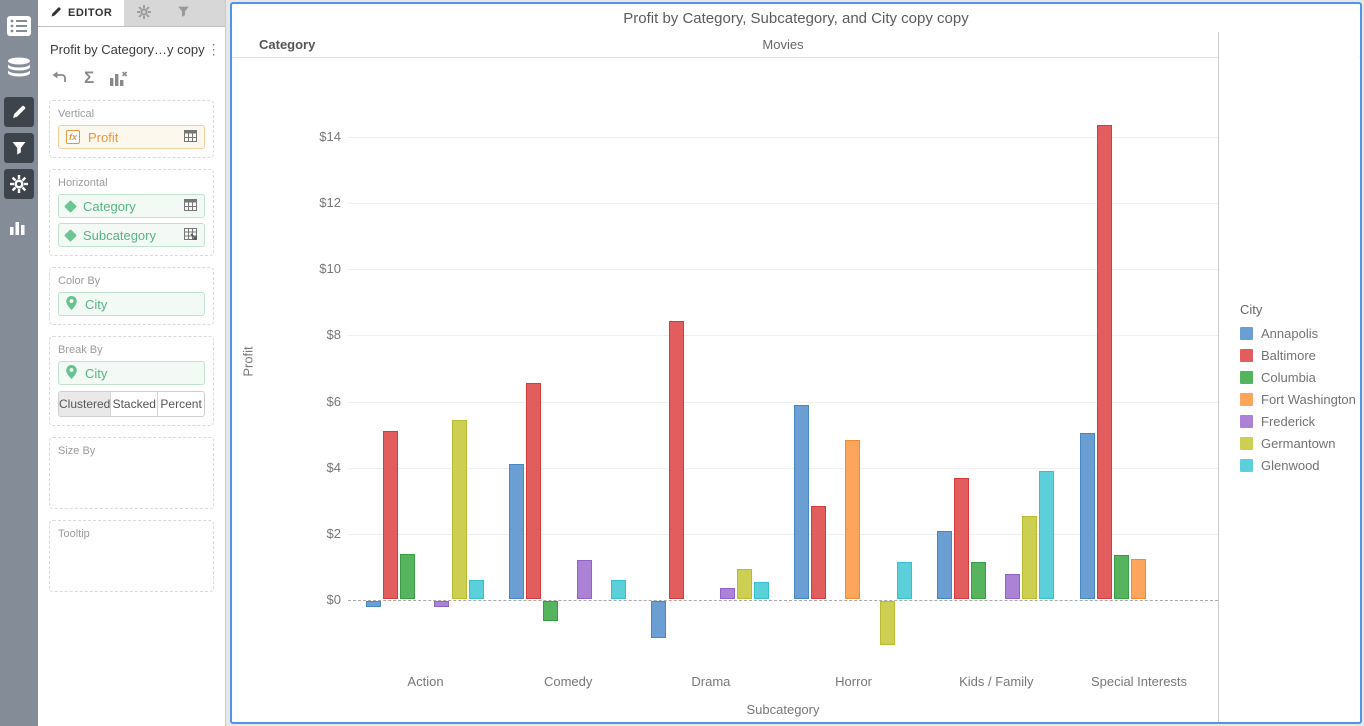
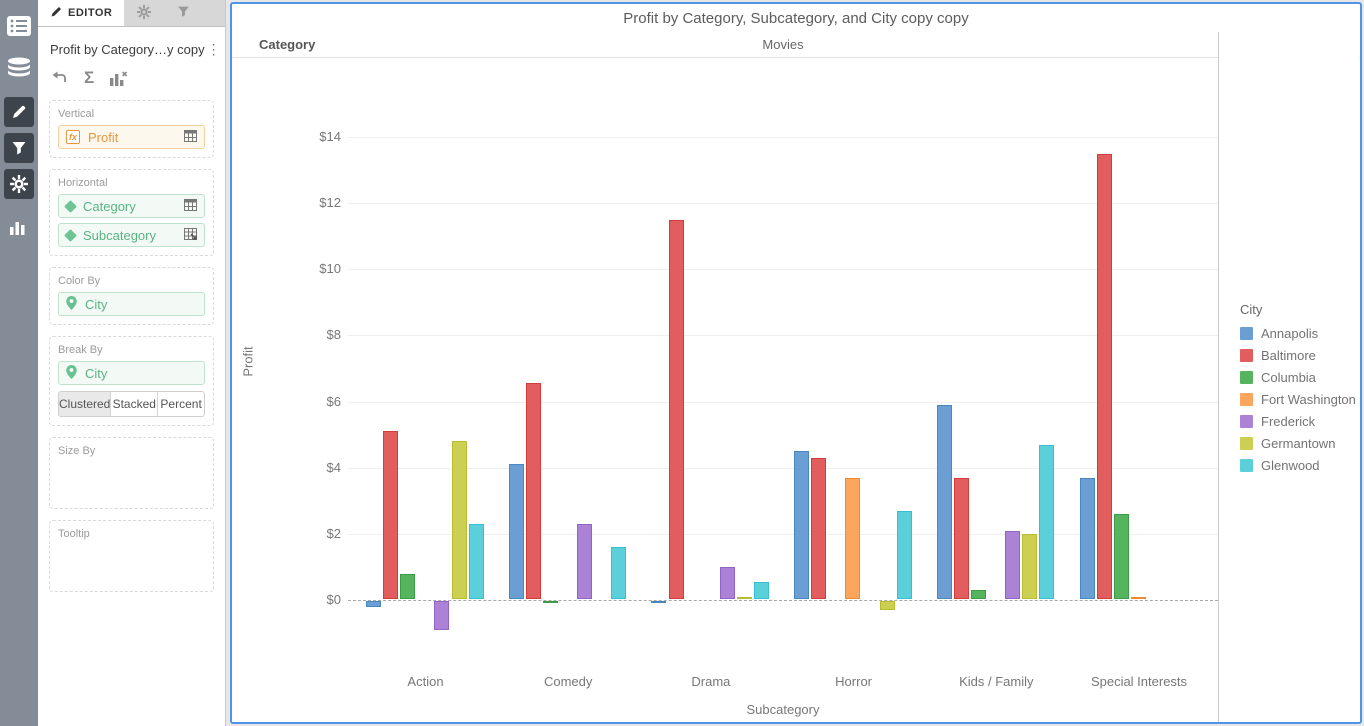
Columbia/Action: $1.4 -> $0.8
Frederick/Action: -$0.2 -> -$0.9
Germantown/Action: $5.5 -> $4.8
Glenwood/Action: $0.6 -> $2.3
Columbia/Comedy: -$0.7 -> -$0.1
Frederick/Comedy: $1.2 -> $2.3
Glenwood/Comedy: $0.6 -> $1.6
Annapolis/Drama: -$1.1 -> -$0.1
Baltimore/Drama: $8.4 -> $11.5
Frederick/Drama: $0.3 -> $1.0
Germantown/Drama: $0.9 -> $0.1
Annapolis/Horror: $5.9 -> $4.5
Baltimore/Horror: $2.9 -> $4.3
Fort Washington/Horror: $4.8 -> $3.7
Germantown/Horror: -$1.4 -> -$0.3
Glenwood/Horror: $1.1 -> $2.7
Annapolis/Kids / Family: $2.1 -> $5.9
Columbia/Kids / Family: $1.1 -> $0.3
Frederick/Kids / Family: $0.8 -> $2.1
Germantown/Kids / Family: $2.5 -> $2.0
Glenwood/Kids / Family: $3.9 -> $4.7
Annapolis/Special Interests: $5.0 -> $3.7
Baltimore/Special Interests: $14.3 -> $13.5
Columbia/Special Interests: $1.4 -> $2.6
Fort Washington/Special Interests: $1.2 -> $0.1
